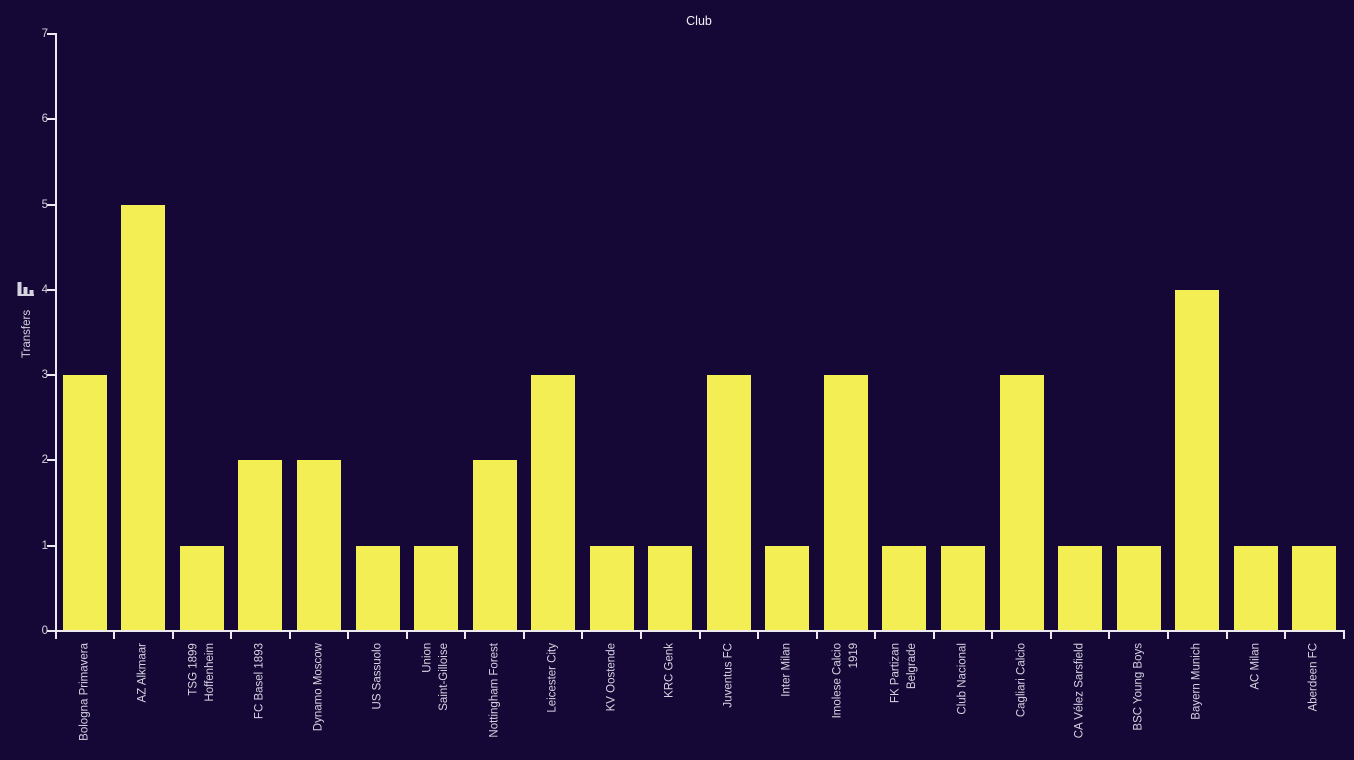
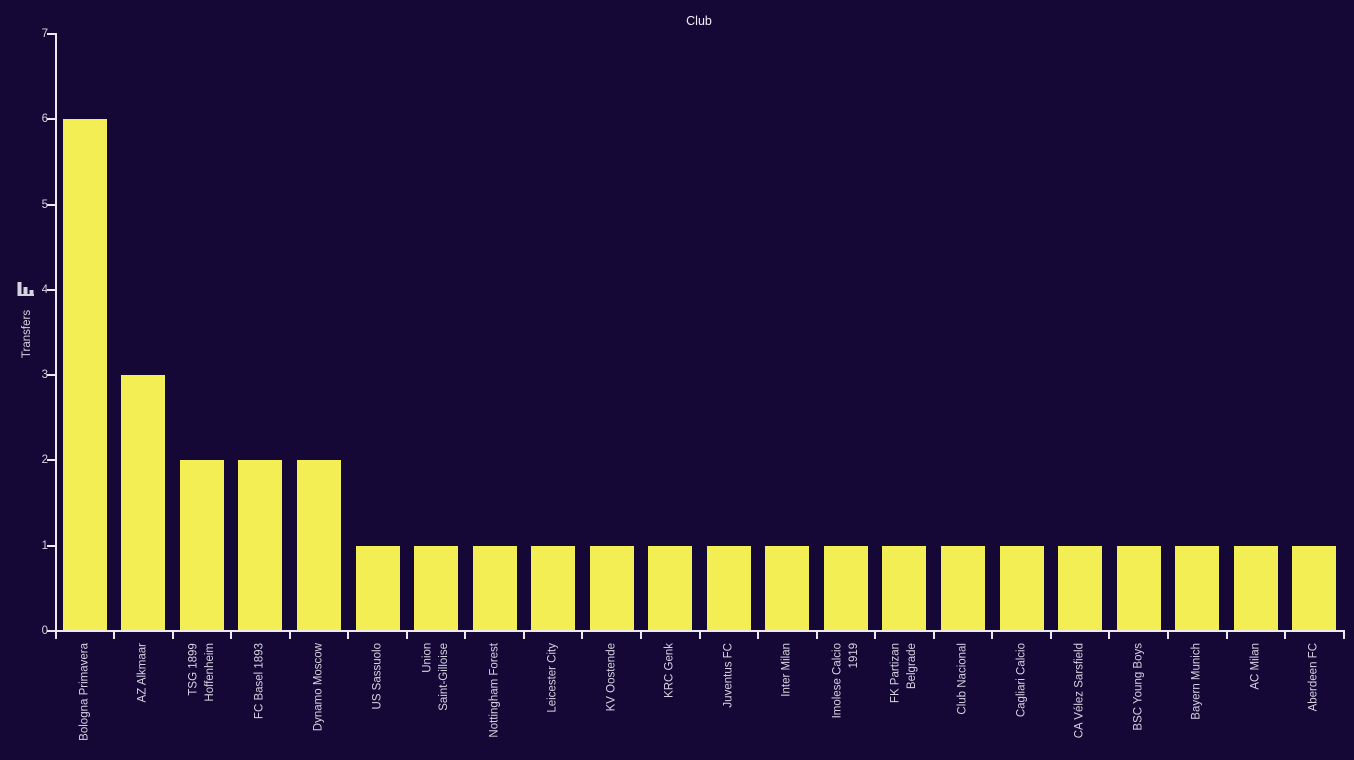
Bologna Primavera: 3 -> 6
AZ Alkmaar: 5 -> 3
TSG 1899 Hoffenheim: 1 -> 2
Nottingham Forest: 2 -> 1
Leicester City: 3 -> 1
Juventus FC: 3 -> 1
Imolese Calcio 1919: 3 -> 1
Cagliari Calcio: 3 -> 1
Bayern Munich: 4 -> 1
